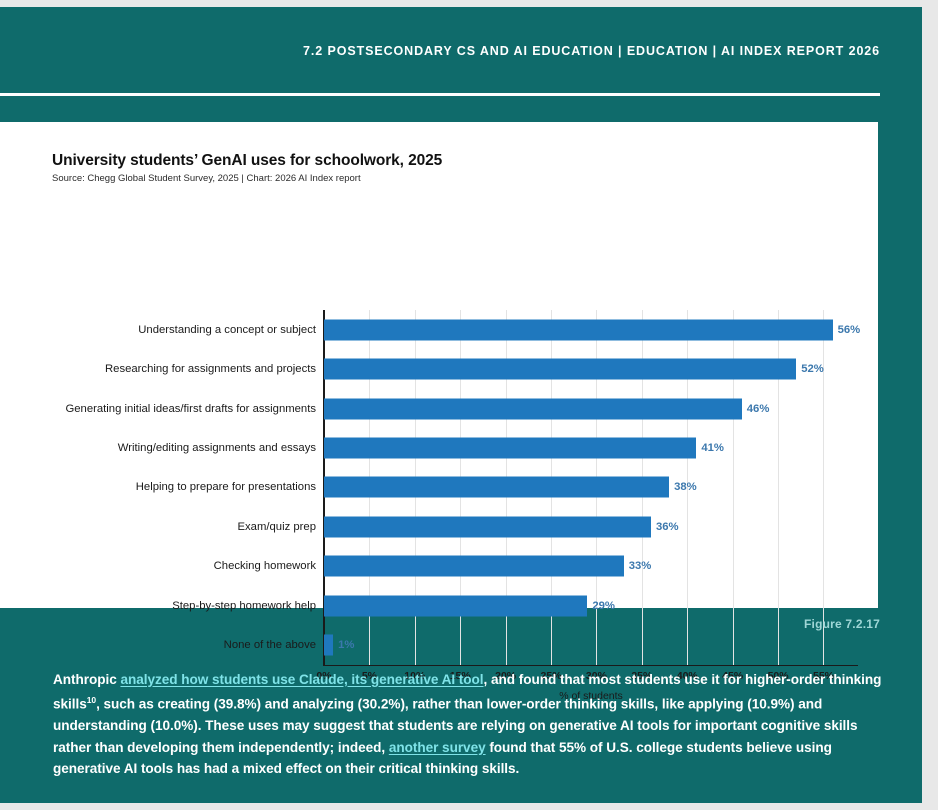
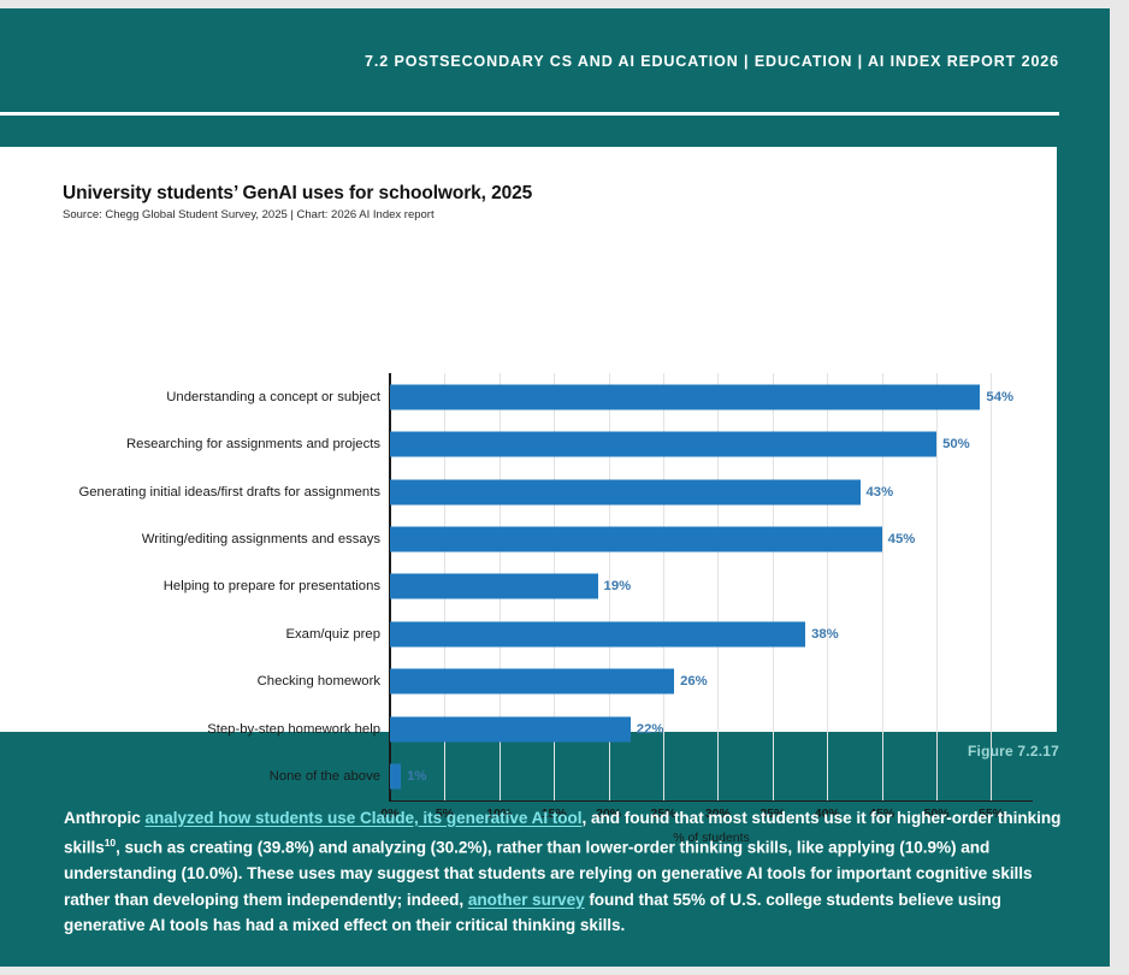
Understanding a concept or subject: 56% -> 54%
Researching for assignments and projects: 52% -> 50%
Generating initial ideas/first drafts for assignments: 46% -> 43%
Writing/editing assignments and essays: 41% -> 45%
Helping to prepare for presentations: 38% -> 19%
Exam/quiz prep: 36% -> 38%
Checking homework: 33% -> 26%
Step-by-step homework help: 29% -> 22%
